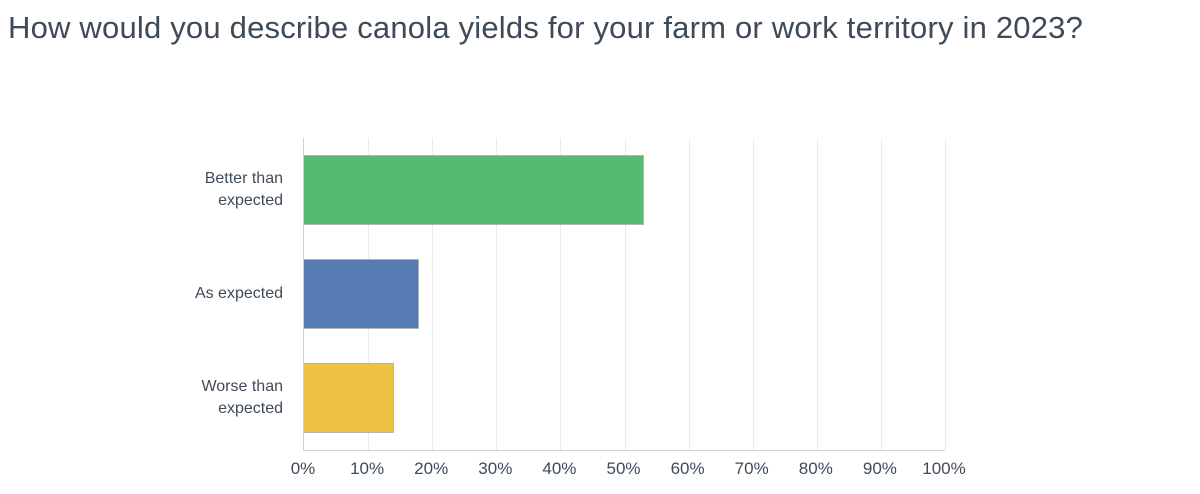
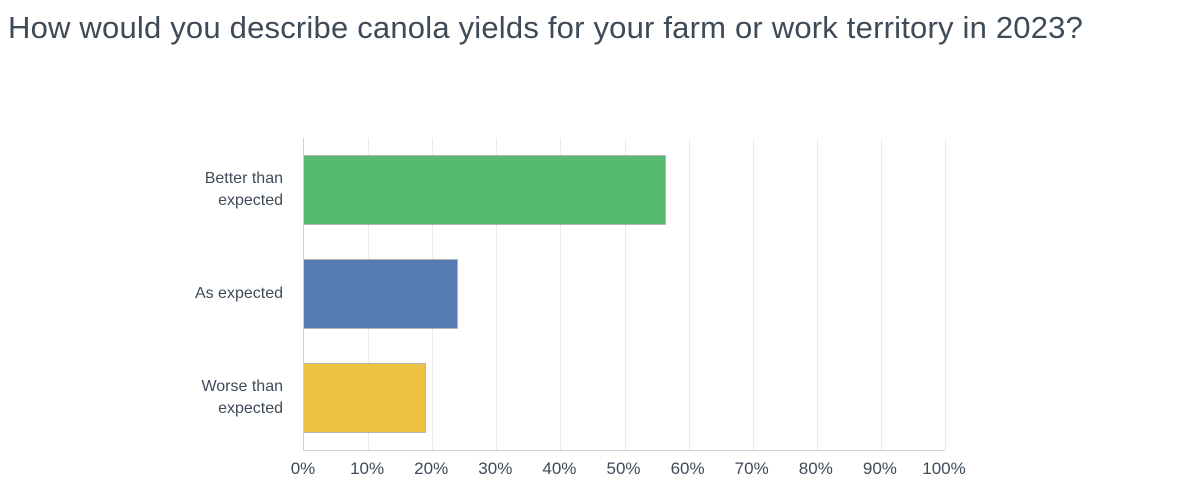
Better than expected: 53% -> 56%
As expected: 18% -> 24%
Worse than expected: 14% -> 19%
